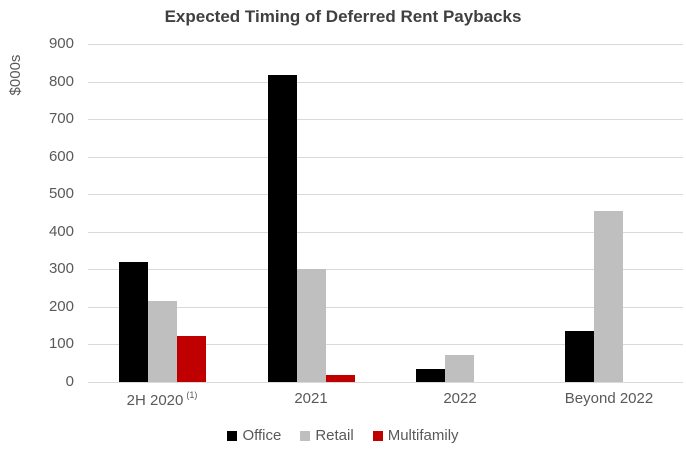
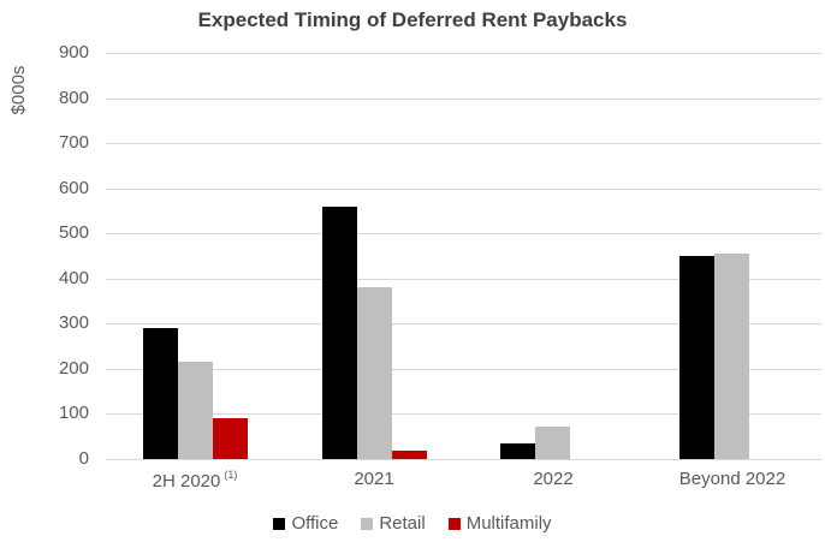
Office/2H 2020: 320 -> 290
Multifamily/2H 2020: 120 -> 90
Office/2021: 820 -> 560
Retail/2021: 300 -> 380
Office/Beyond 2022: 140 -> 450
